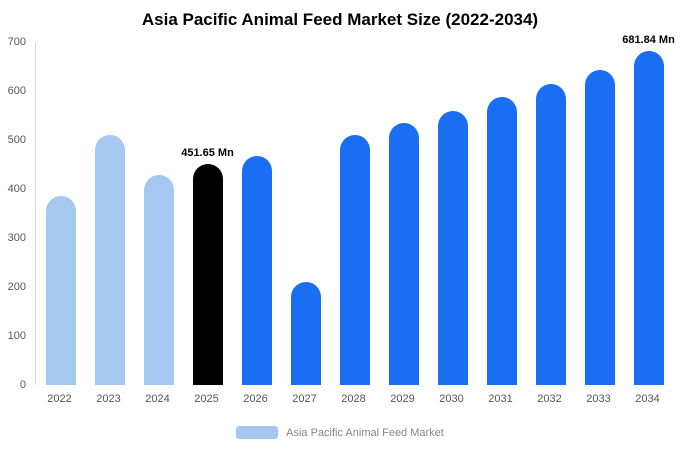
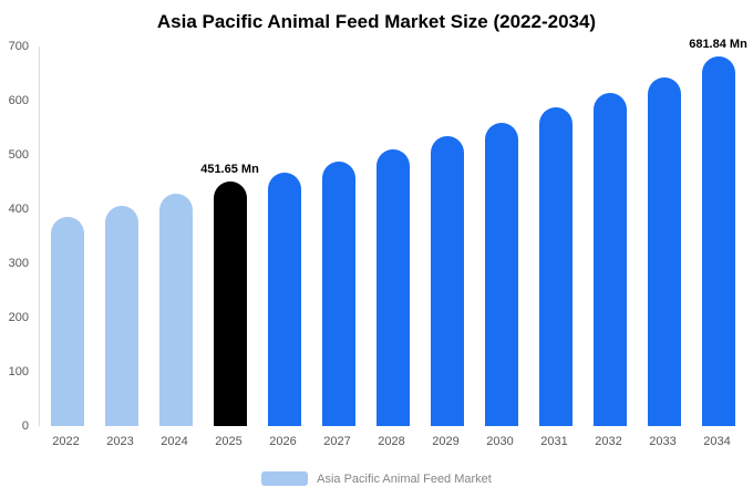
2023: 510 -> 410
2027: 210 -> 490
